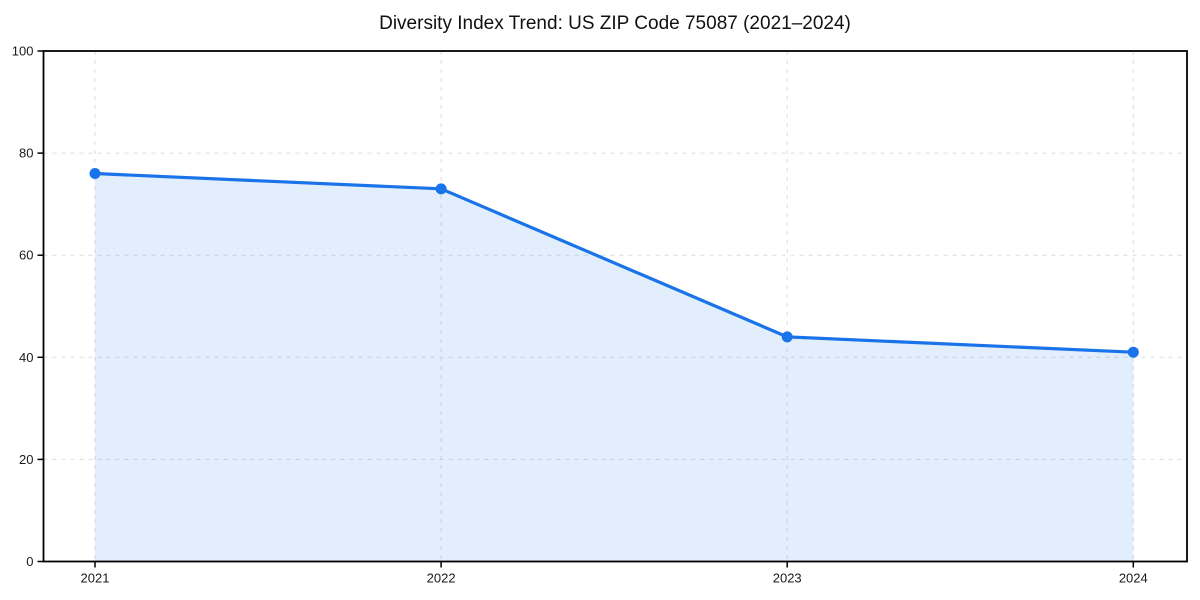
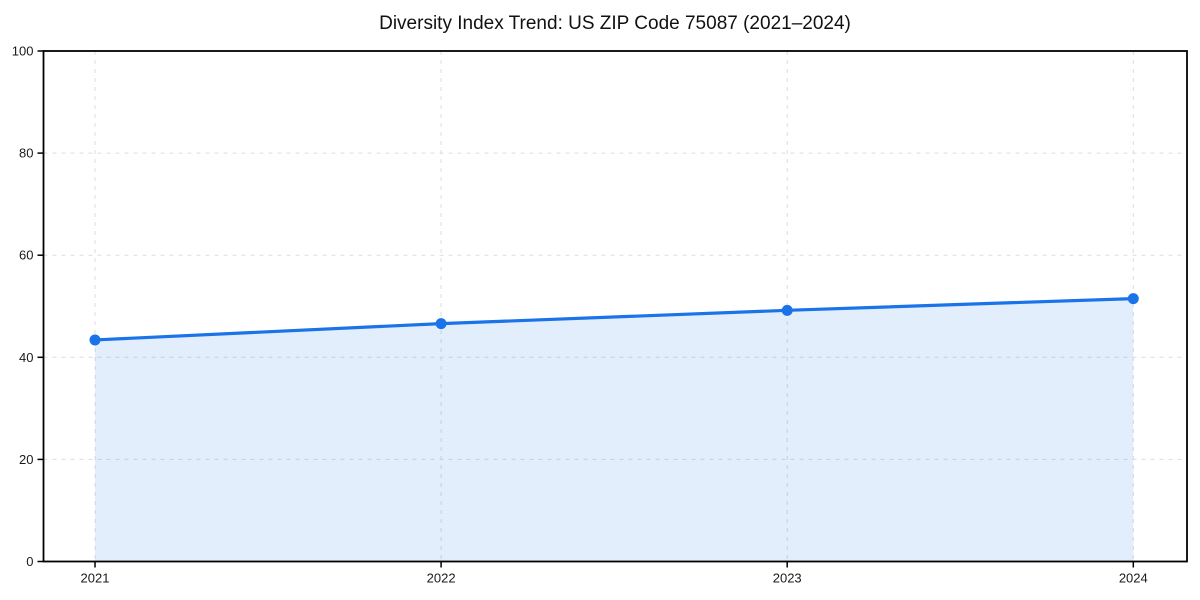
2021: 76 -> 43
2022: 73 -> 47
2023: 44 -> 49
2024: 41 -> 52
